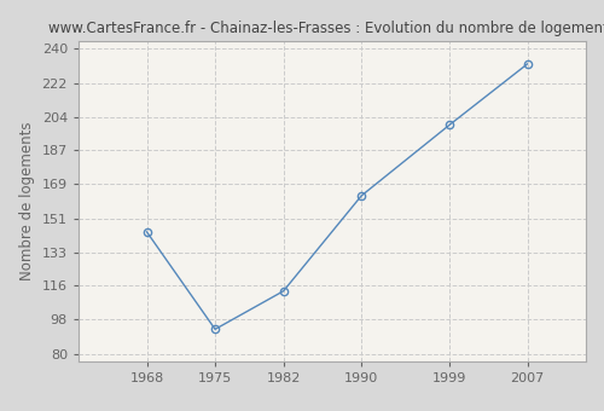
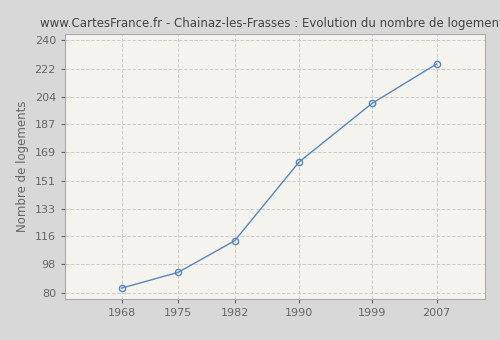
1968: 144 -> 83
2007: 232 -> 225
